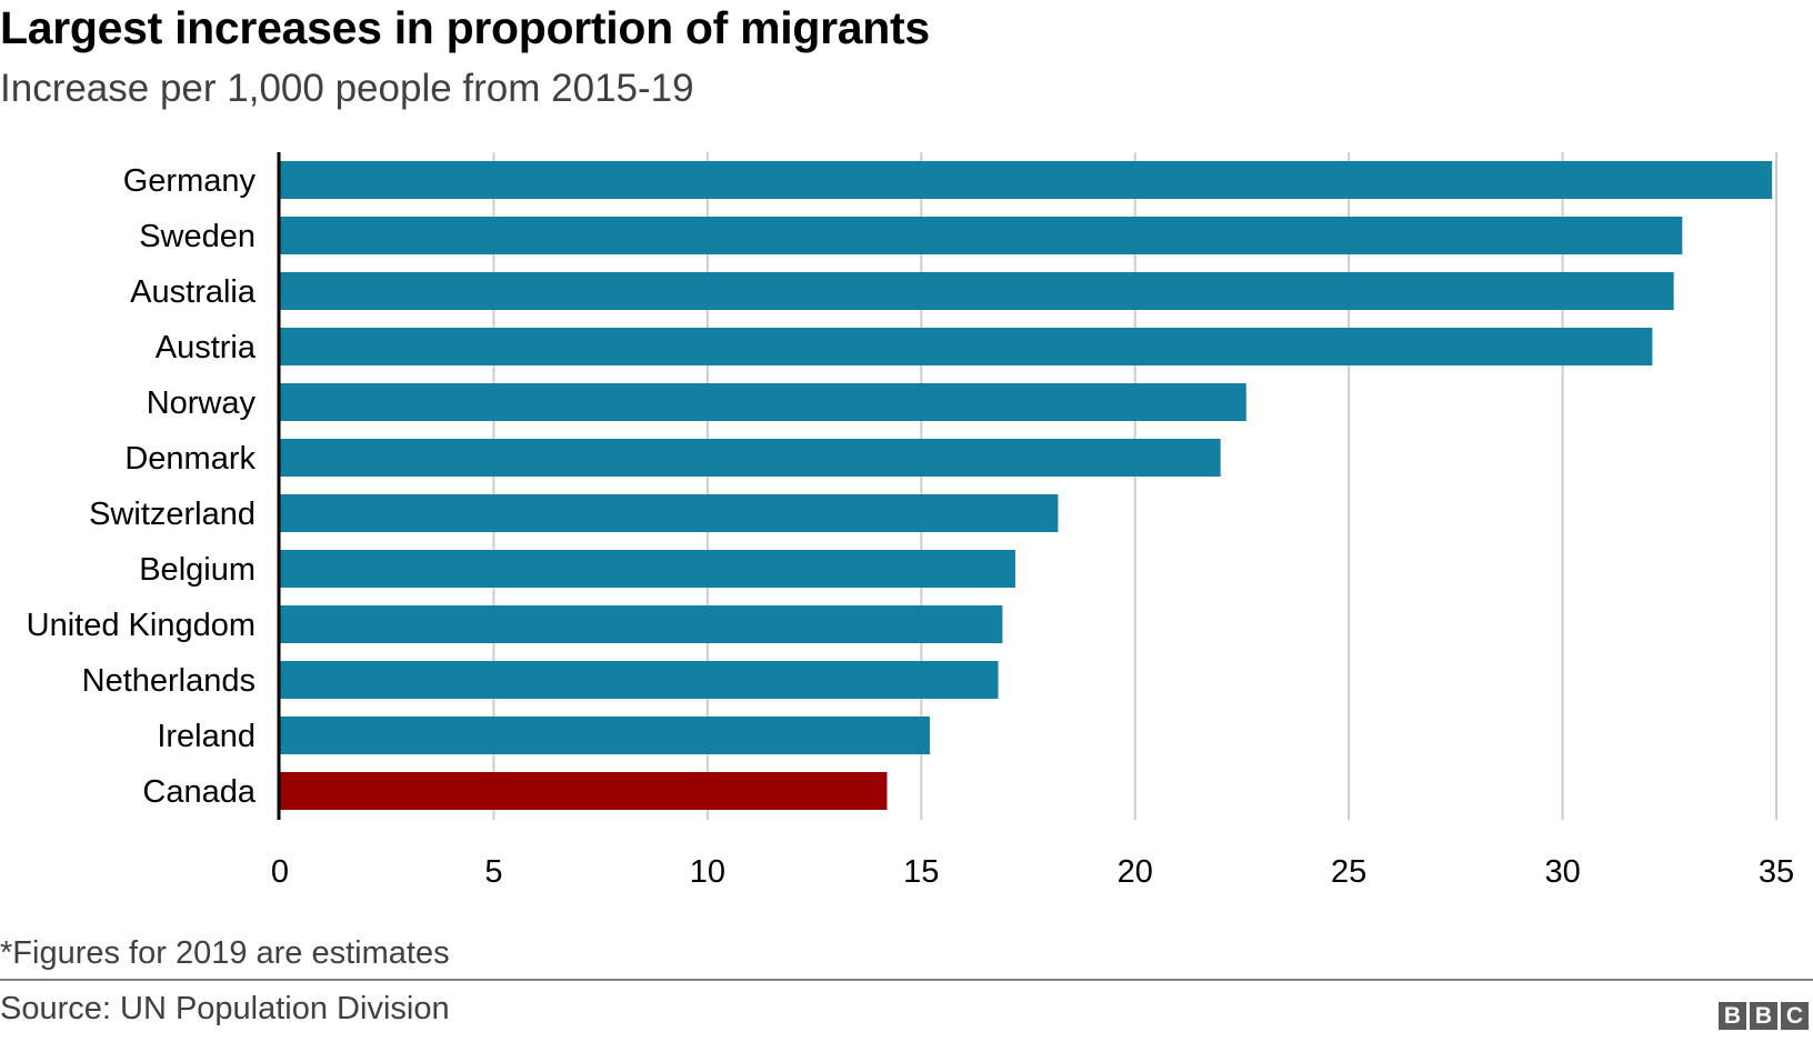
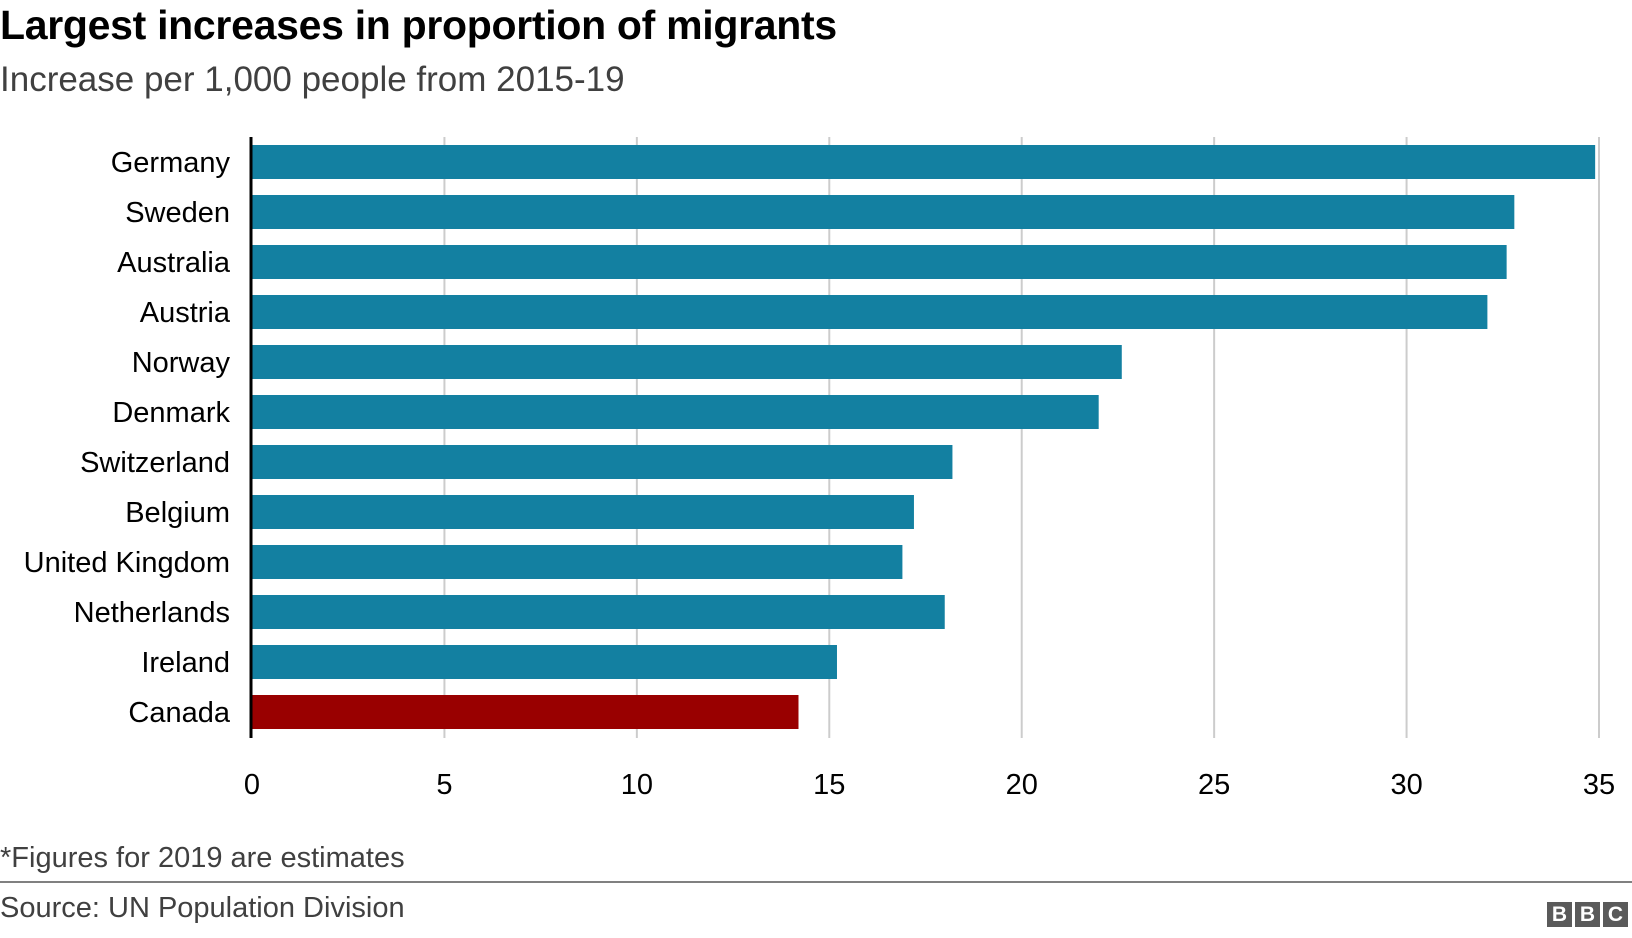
Netherlands: 16.8 -> 18.0
